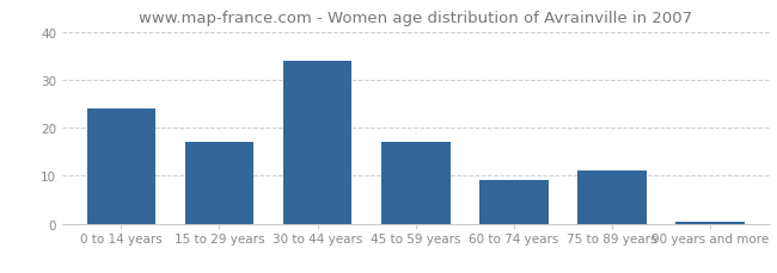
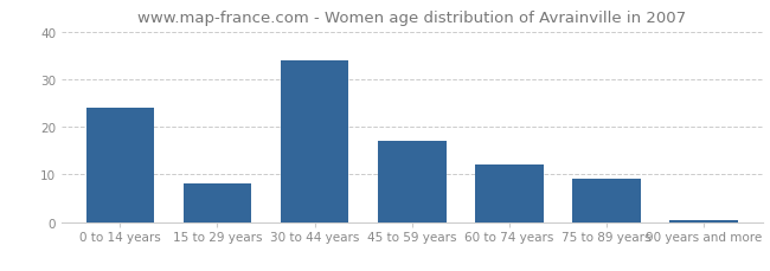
15 to 29 years: 17.0 -> 8.0
60 to 74 years: 9.0 -> 12.0
75 to 89 years: 11.0 -> 9.0
